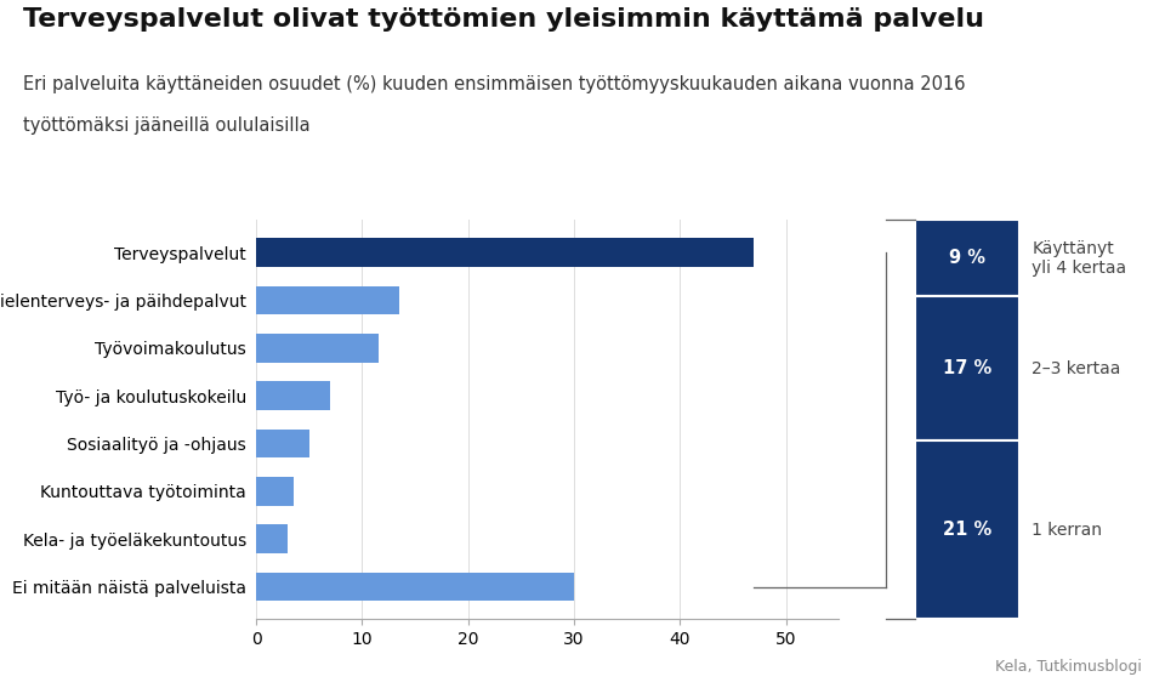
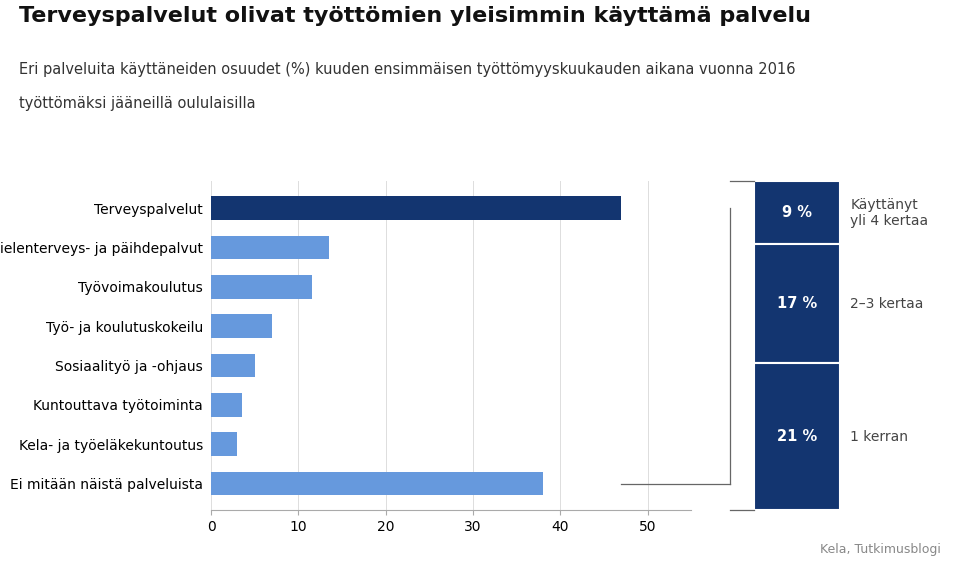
Ei mitään näistä palveluista: 30.0 -> 38.0
